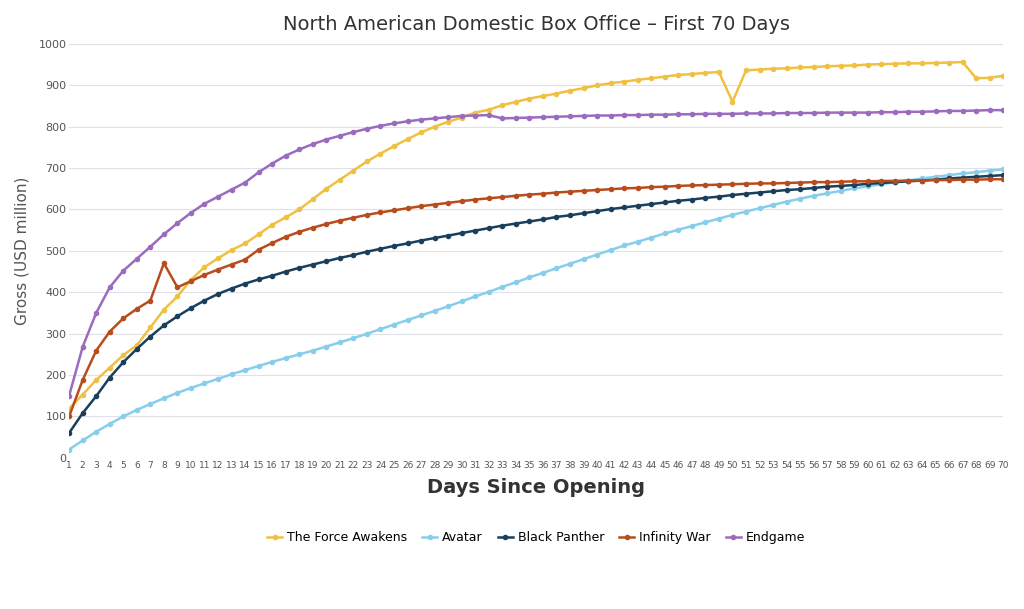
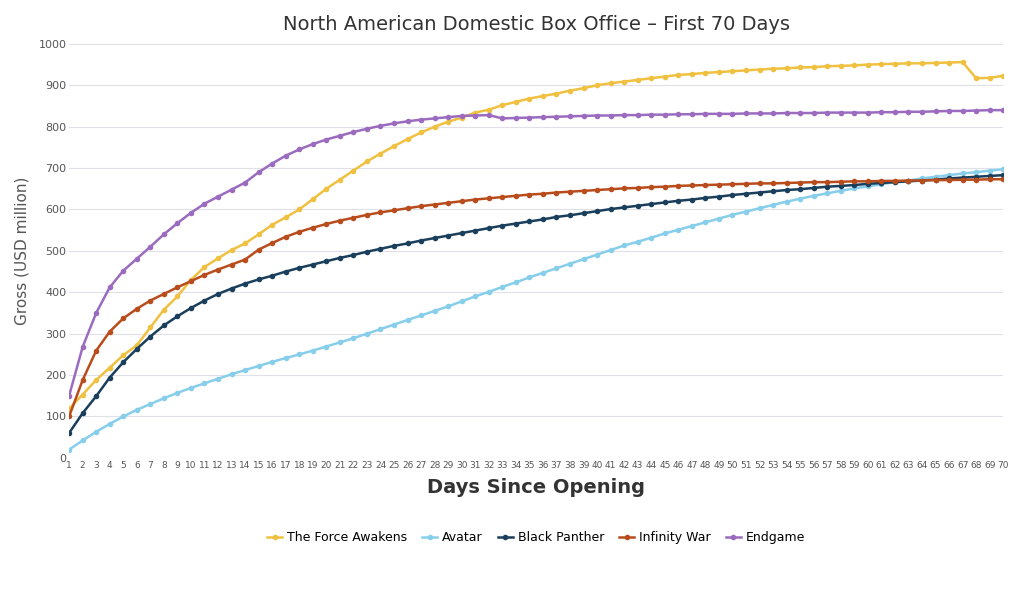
Infinity War/8: 470 -> 396
The Force Awakens/50: 860 -> 934
